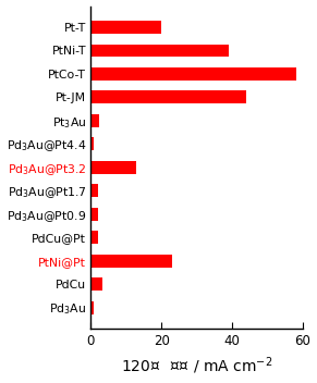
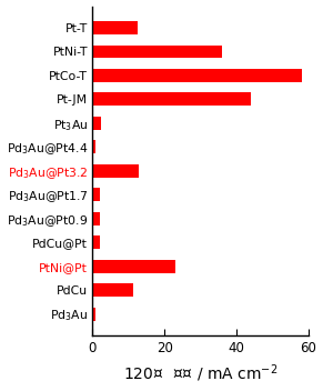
Pt-T: 20.0 -> 12.5
PtNi-T: 39.0 -> 36.0
PdCu: 3.5 -> 11.5
